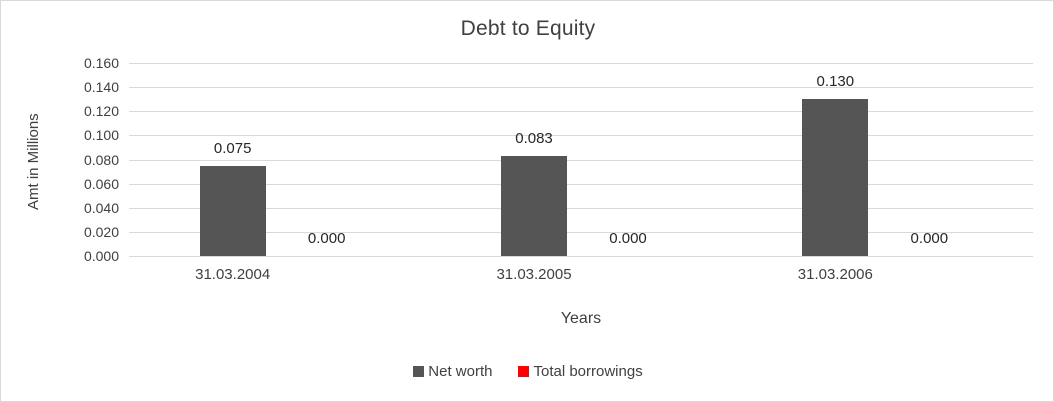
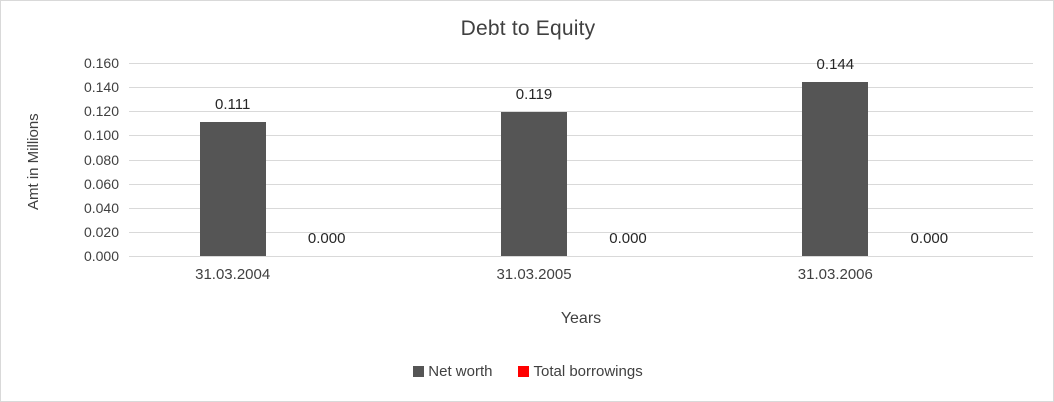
Net worth/31.03.2004: 0.075 -> 0.111
Net worth/31.03.2005: 0.083 -> 0.119
Net worth/31.03.2006: 0.130 -> 0.144
